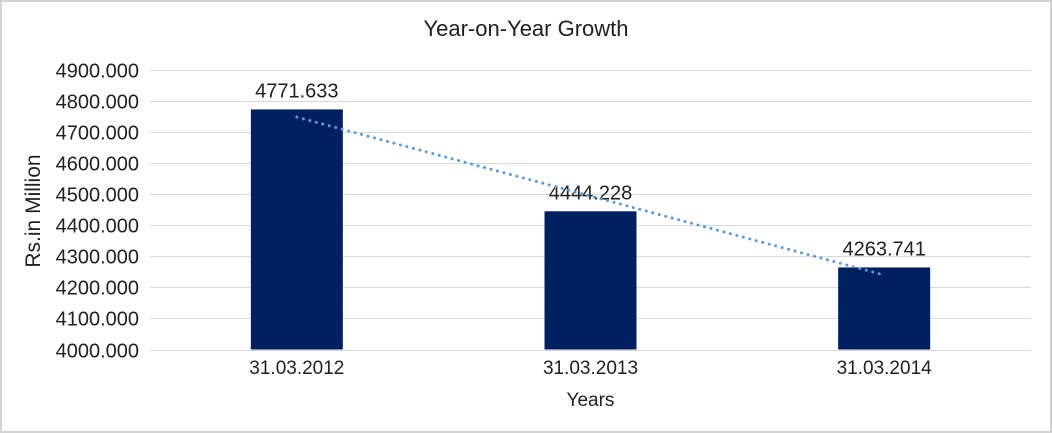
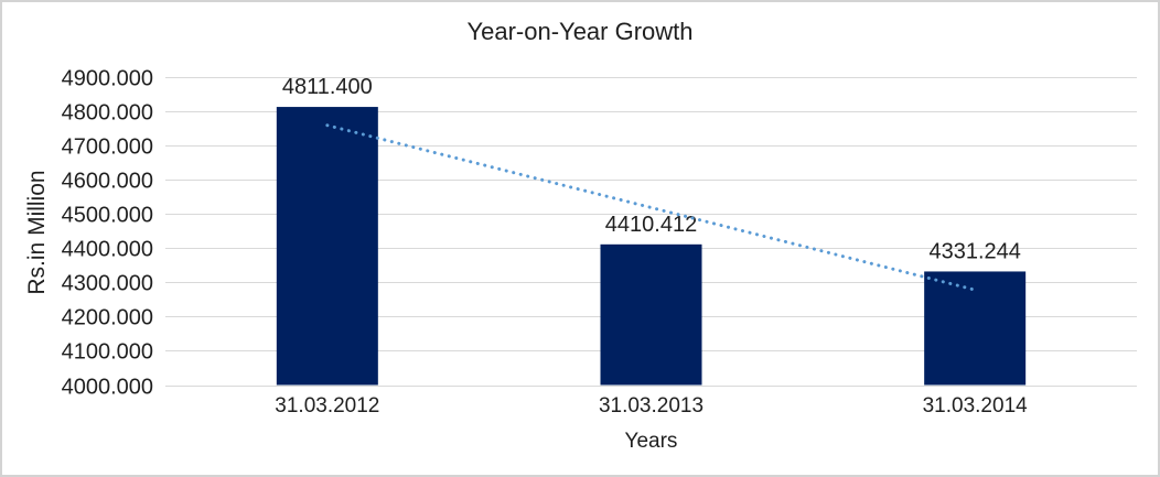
31.03.2012: 4771.633 -> 4811.400
31.03.2013: 4444.228 -> 4410.412
31.03.2014: 4263.741 -> 4331.244
